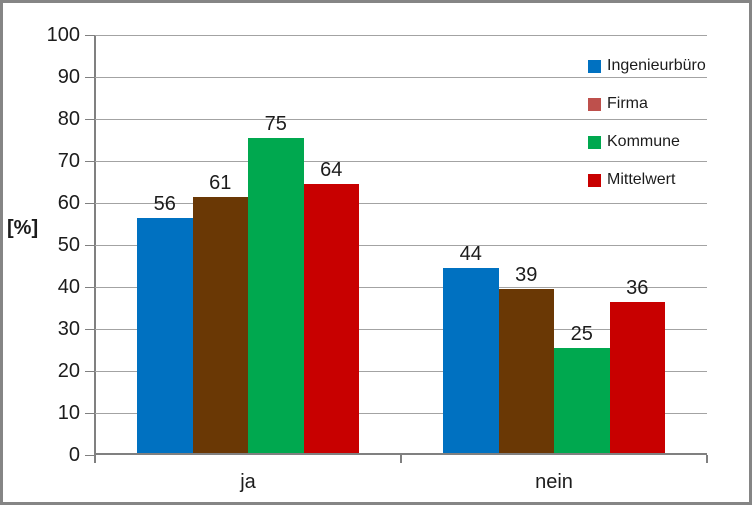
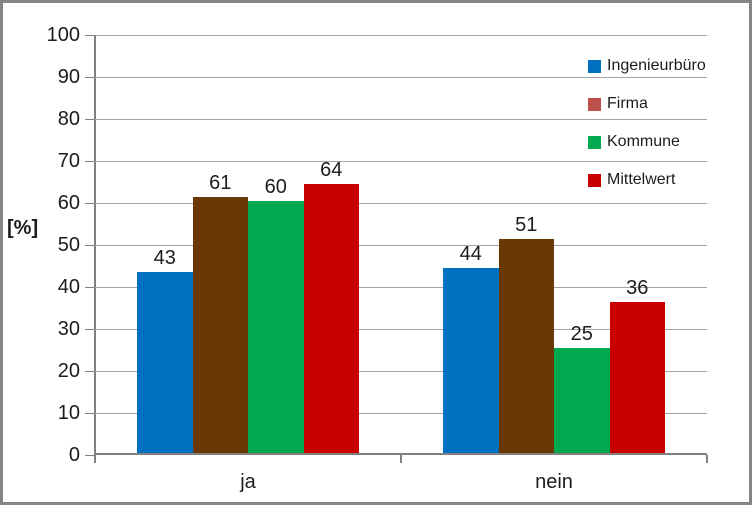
Ingenieurbüro/ja: 56 -> 43
Kommune/ja: 75 -> 60
Firma/nein: 39 -> 51
